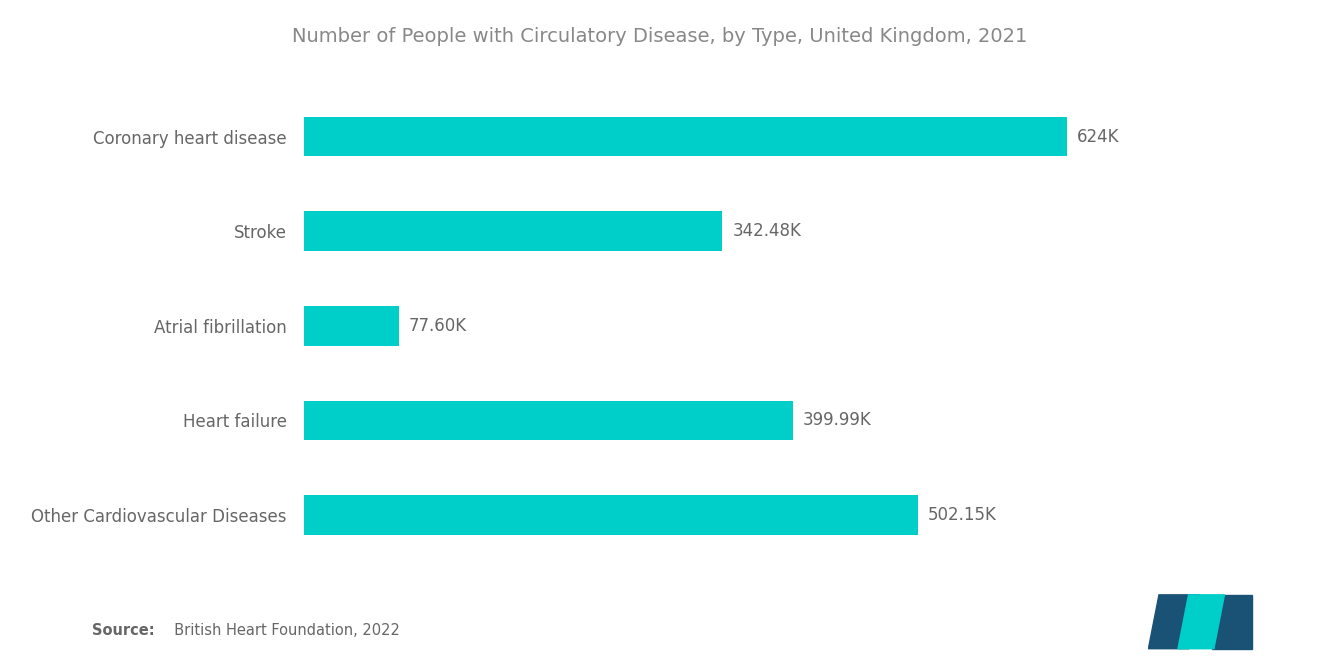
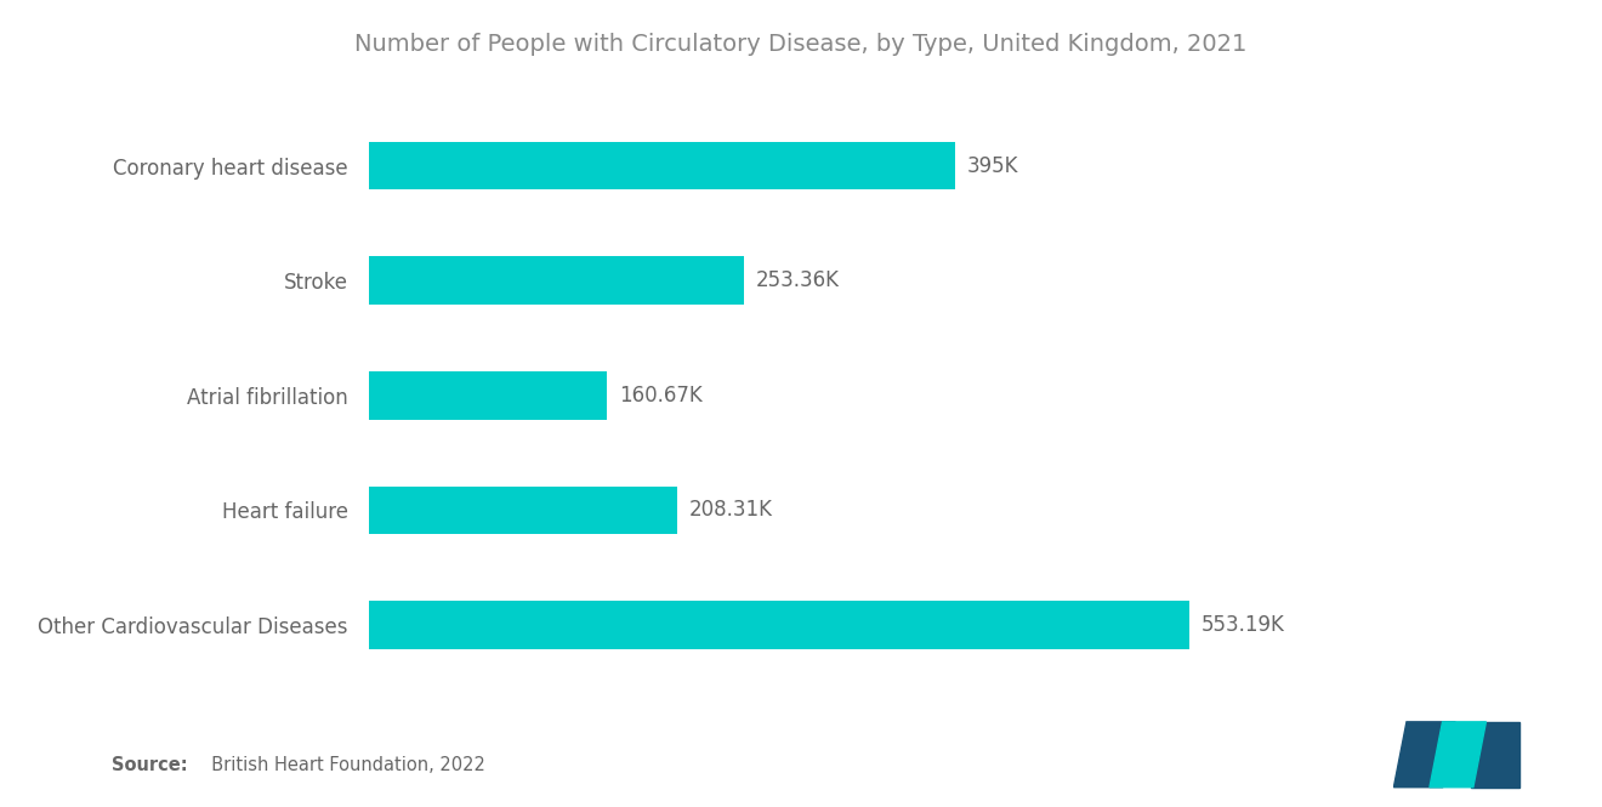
Coronary heart disease: 624K -> 395K
Stroke: 342.48K -> 253.36K
Atrial fibrillation: 77.60K -> 160.67K
Heart failure: 399.99K -> 208.31K
Other Cardiovascular Diseases: 502.15K -> 553.19K
